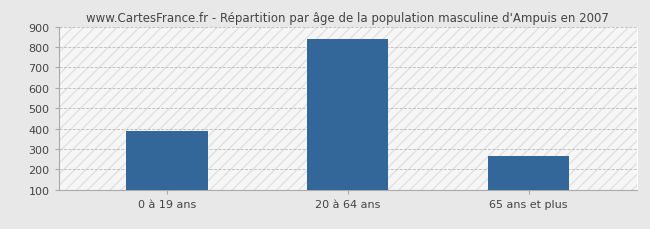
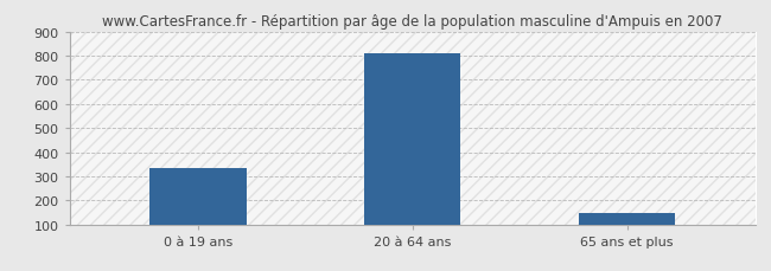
0 à 19 ans: 390 -> 333
20 à 64 ans: 840 -> 810
65 ans et plus: 265 -> 148
